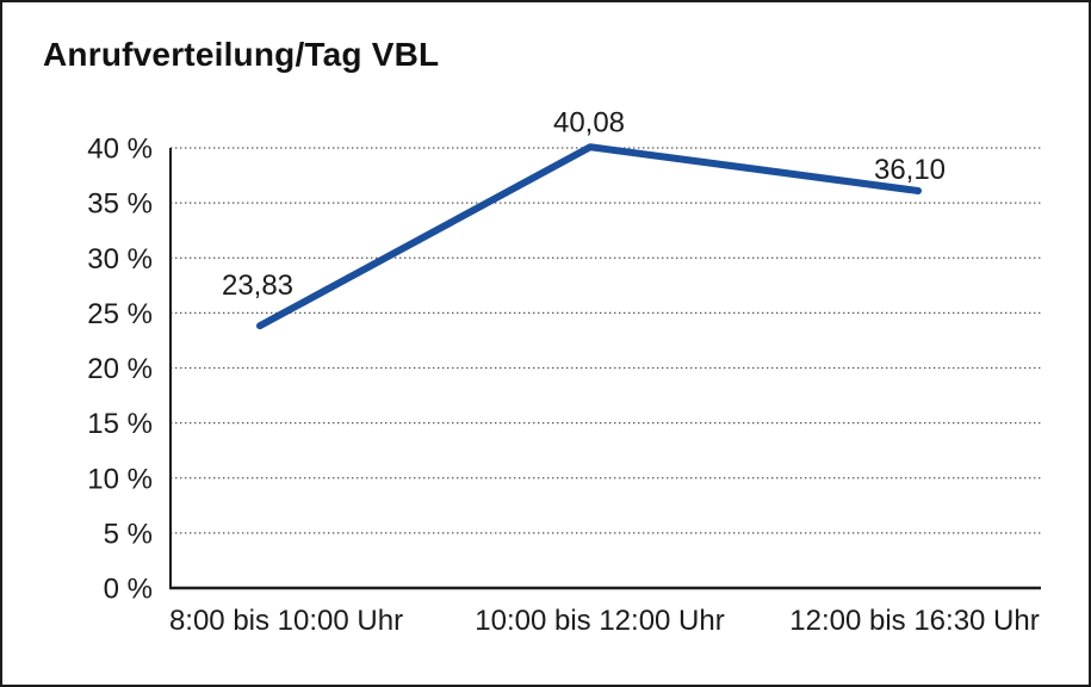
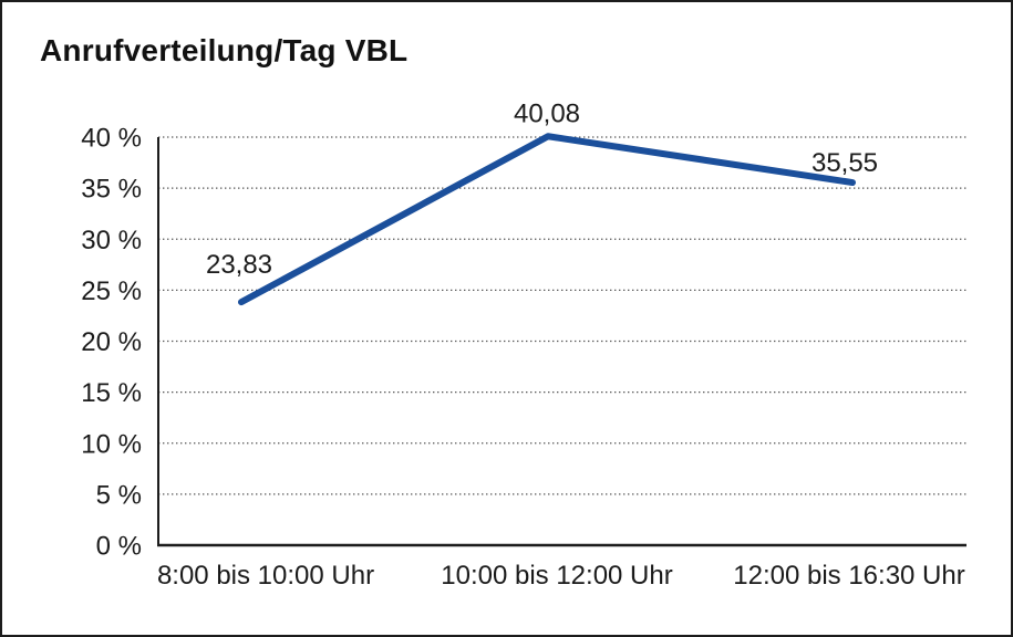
12:00 bis 16:30 Uhr: 36,10 -> 35,55
